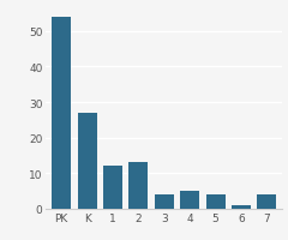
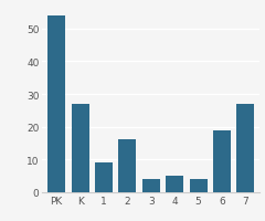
1: 12 -> 9
2: 13 -> 16
6: 1 -> 19
7: 4 -> 27
